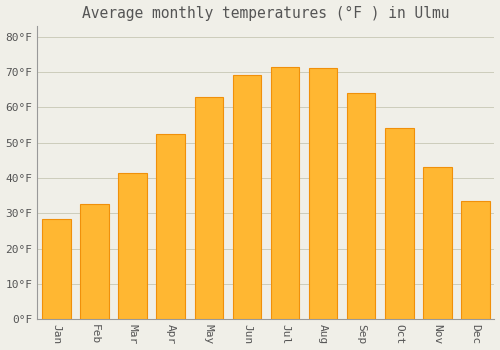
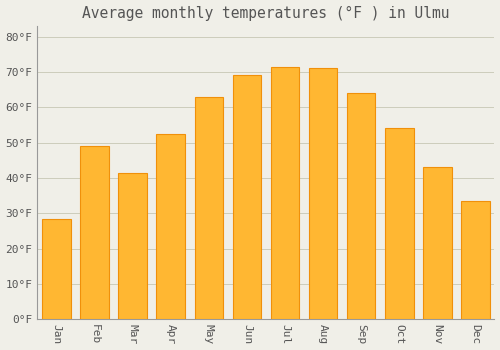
Feb: 32.5°F -> 49.0°F
